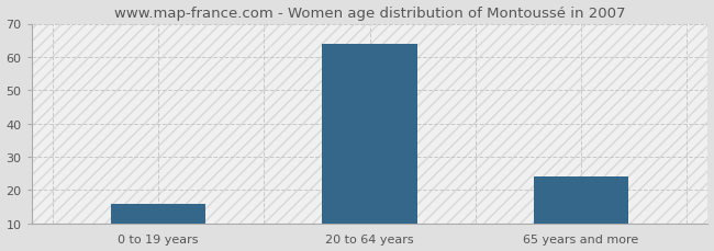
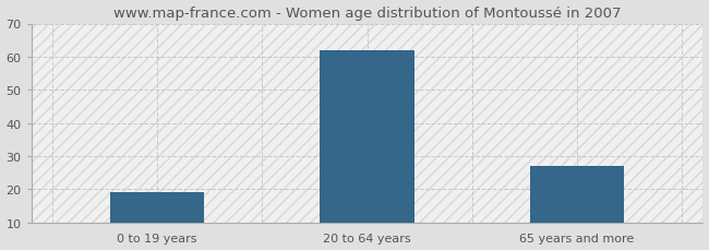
0 to 19 years: 16 -> 19
20 to 64 years: 64 -> 62
65 years and more: 24 -> 27
